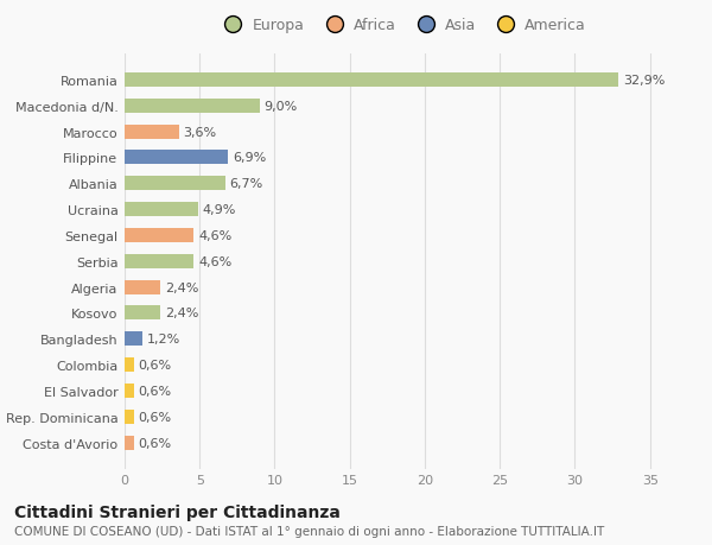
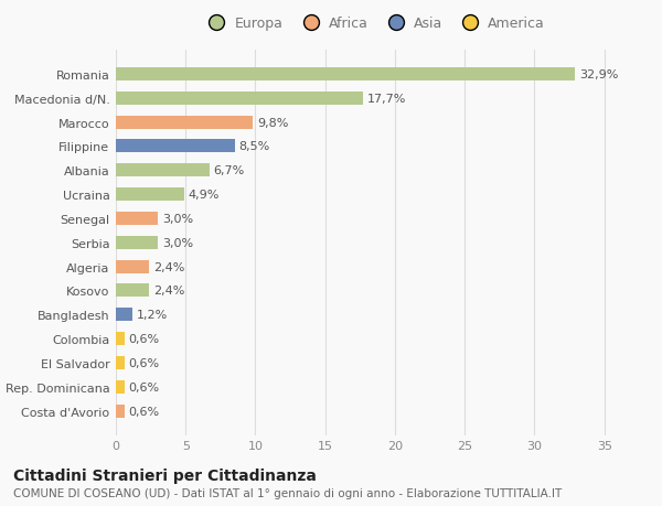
Macedonia d/N.: 9,0% -> 17,7%
Marocco: 3,6% -> 9,8%
Filippine: 6,9% -> 8,5%
Senegal: 4,6% -> 3,0%
Serbia: 4,6% -> 3,0%
